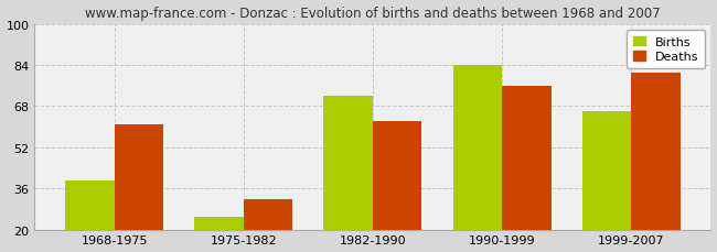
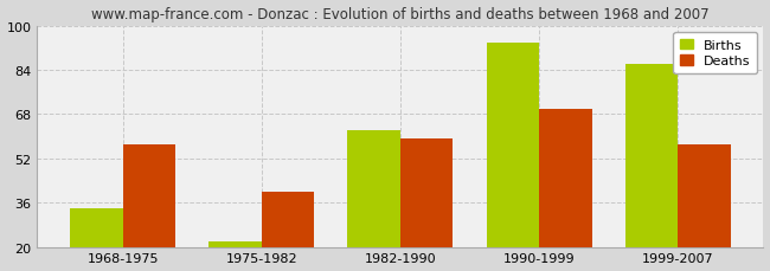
Births/1968-1975: 39 -> 34
Deaths/1968-1975: 61 -> 57
Births/1975-1982: 25 -> 22
Deaths/1975-1982: 32 -> 40
Births/1982-1990: 72 -> 62
Deaths/1982-1990: 62 -> 59
Births/1990-1999: 84 -> 94
Deaths/1990-1999: 76 -> 70
Births/1999-2007: 66 -> 86
Deaths/1999-2007: 81 -> 57
